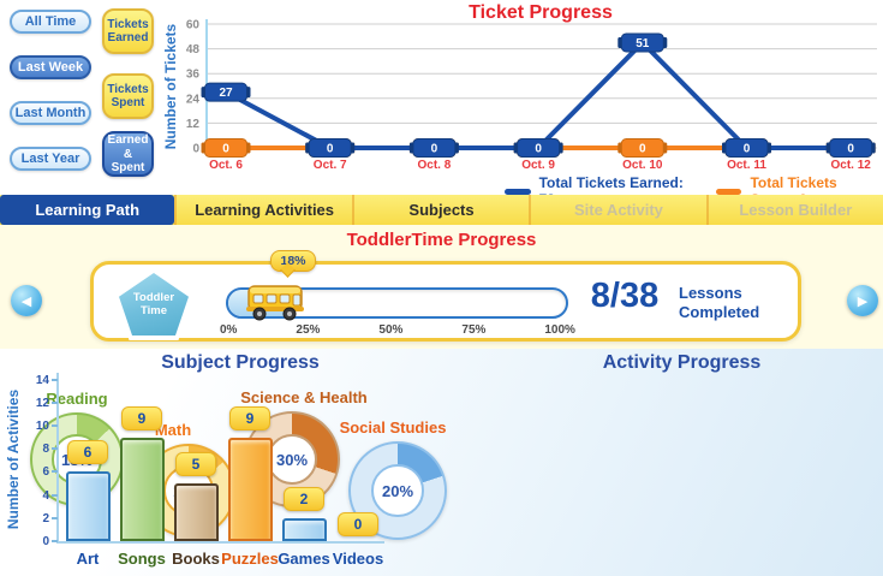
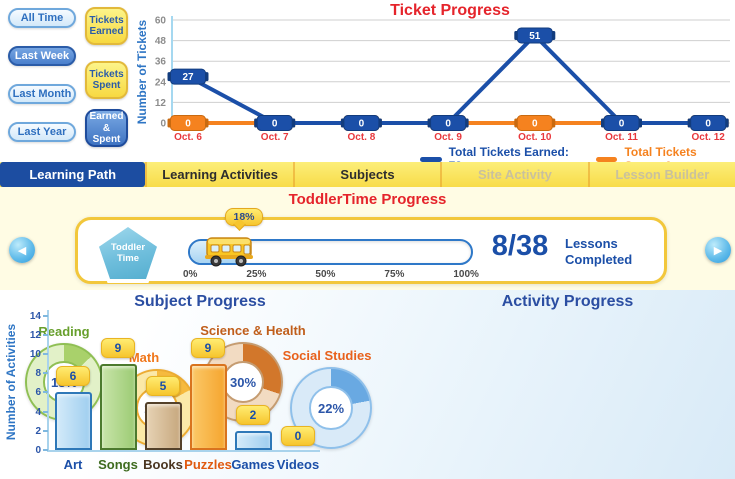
Subject Progress/Math: 14% -> 17%
Subject Progress/Social Studies: 20% -> 22%
